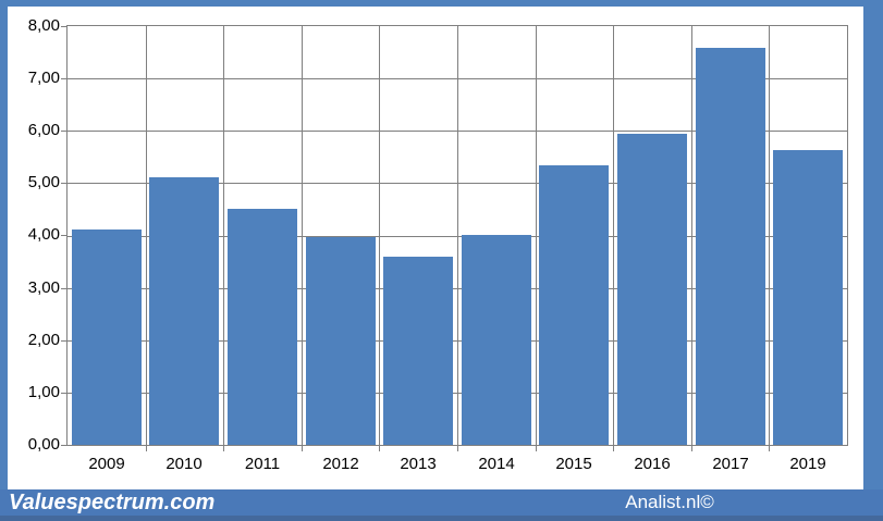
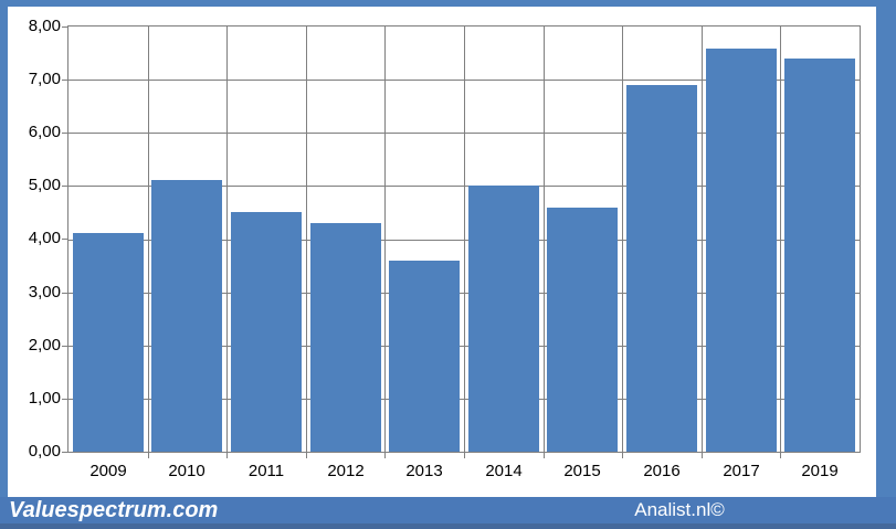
2012: 4,0 -> 4,3
2014: 4,0 -> 5,0
2015: 5,3 -> 4,6
2016: 5,9 -> 6,9
2019: 5,6 -> 7,4
